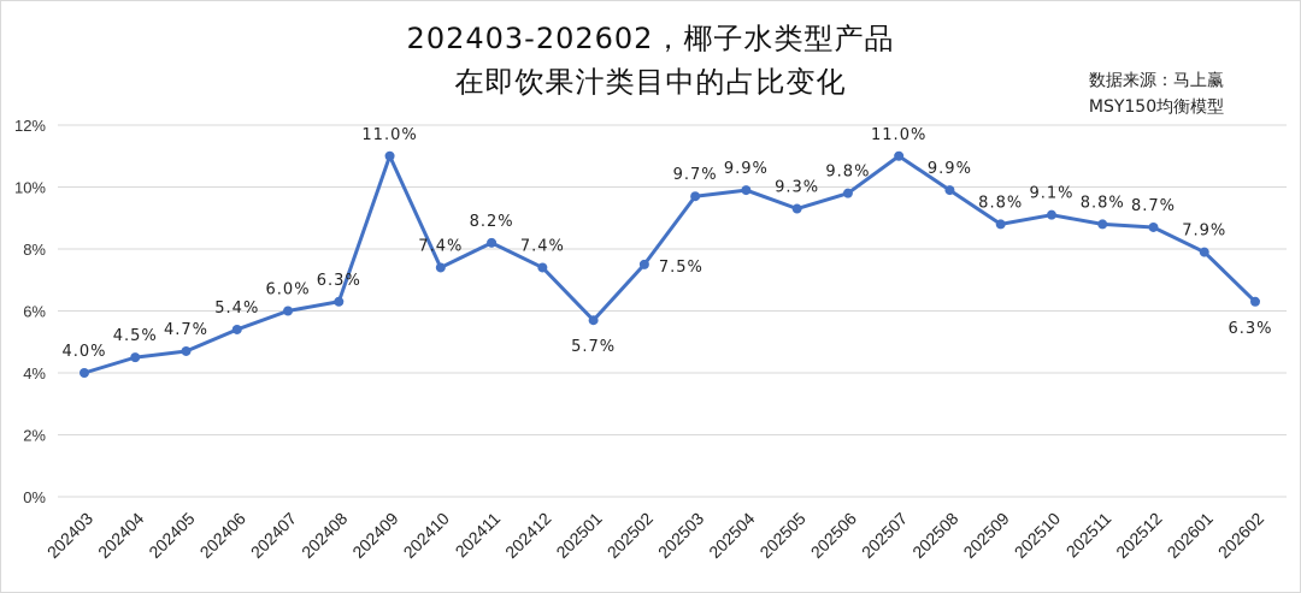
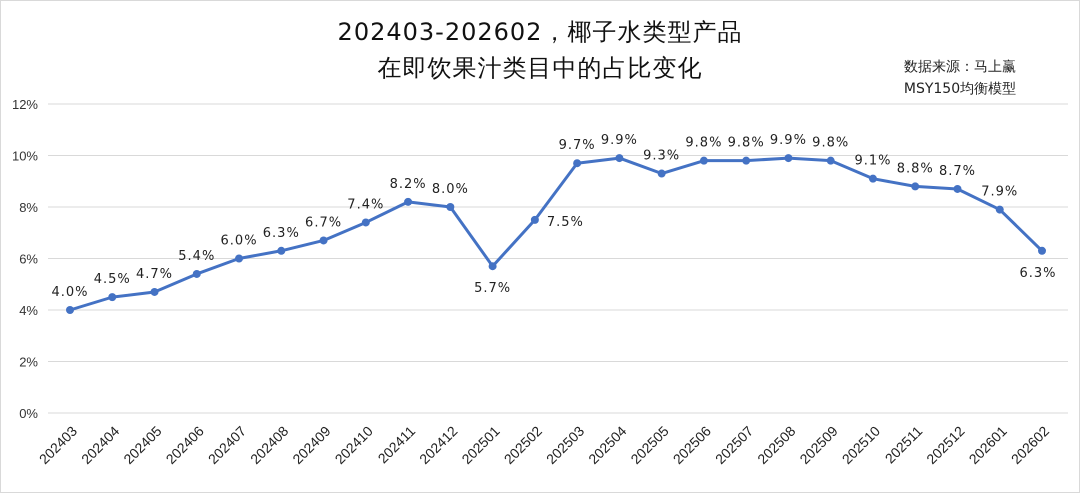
202409: 11.0% -> 6.7%
202412: 7.4% -> 8.0%
202507: 11.0% -> 9.8%
202509: 8.8% -> 9.8%
